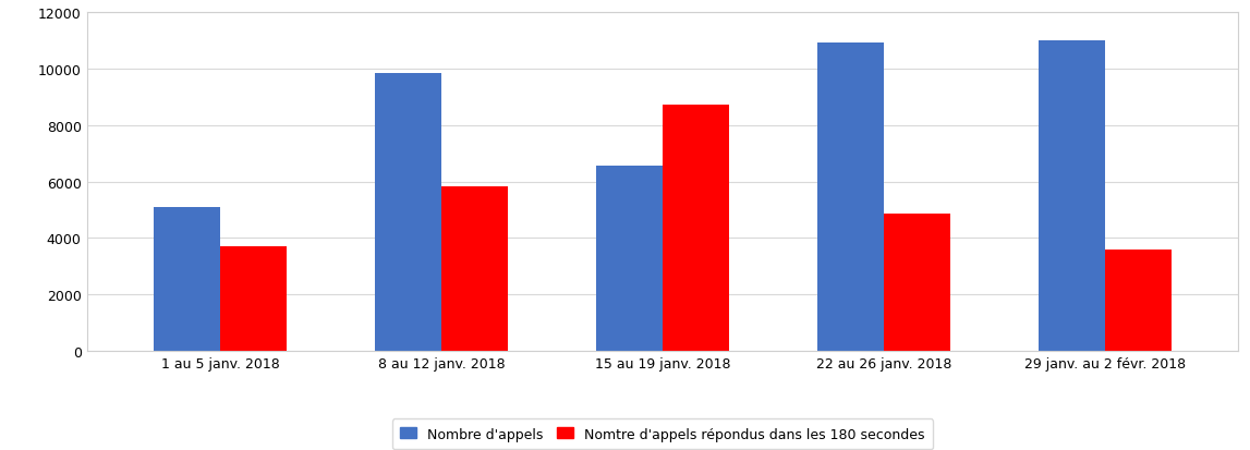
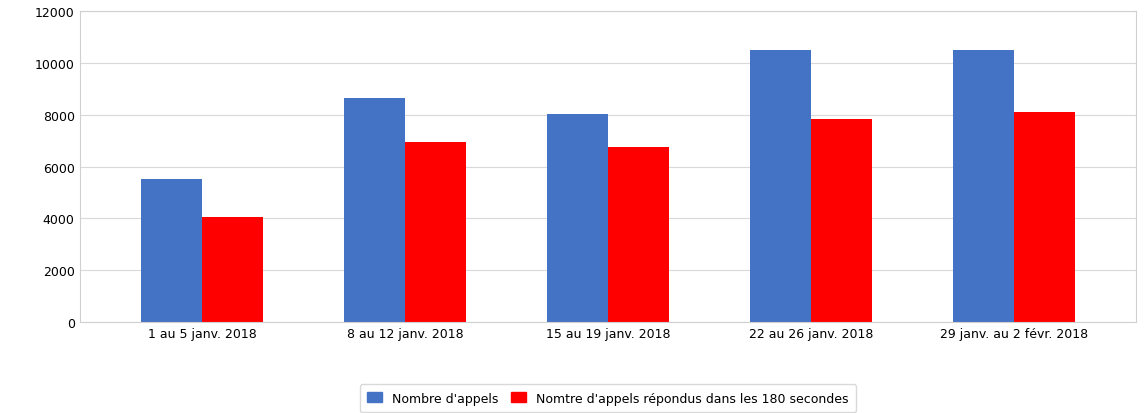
Nombre d'appels/1 au 5 janv. 2018: 5100 -> 5530
Nomtre d'appels répondus dans les 180 secondes/1 au 5 janv. 2018: 3700 -> 4060
Nombre d'appels/8 au 12 janv. 2018: 9850 -> 8650
Nomtre d'appels répondus dans les 180 secondes/8 au 12 janv. 2018: 5850 -> 6950
Nombre d'appels/15 au 19 janv. 2018: 6550 -> 8050
Nomtre d'appels répondus dans les 180 secondes/15 au 19 janv. 2018: 8750 -> 6750
Nombre d'appels/22 au 26 janv. 2018: 10950 -> 10500
Nomtre d'appels répondus dans les 180 secondes/22 au 26 janv. 2018: 4850 -> 7850
Nombre d'appels/29 janv. au 2 févr. 2018: 11000 -> 10490
Nomtre d'appels répondus dans les 180 secondes/29 janv. au 2 févr. 2018: 3600 -> 8100
